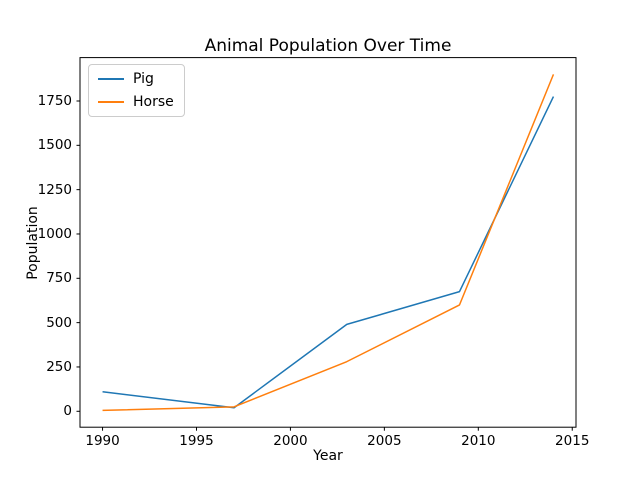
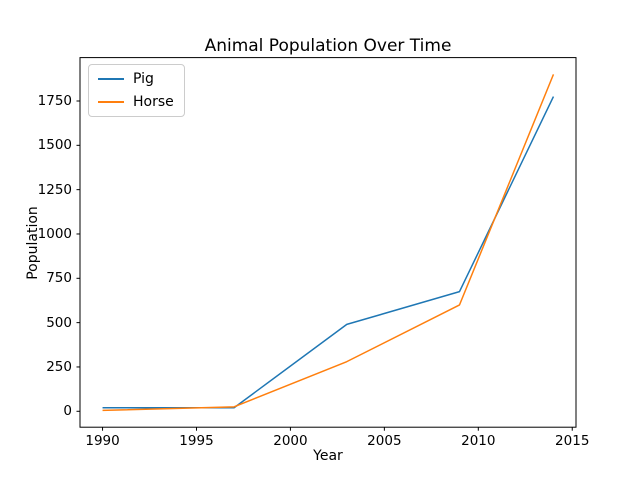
Pig/1990: 110 -> 20
